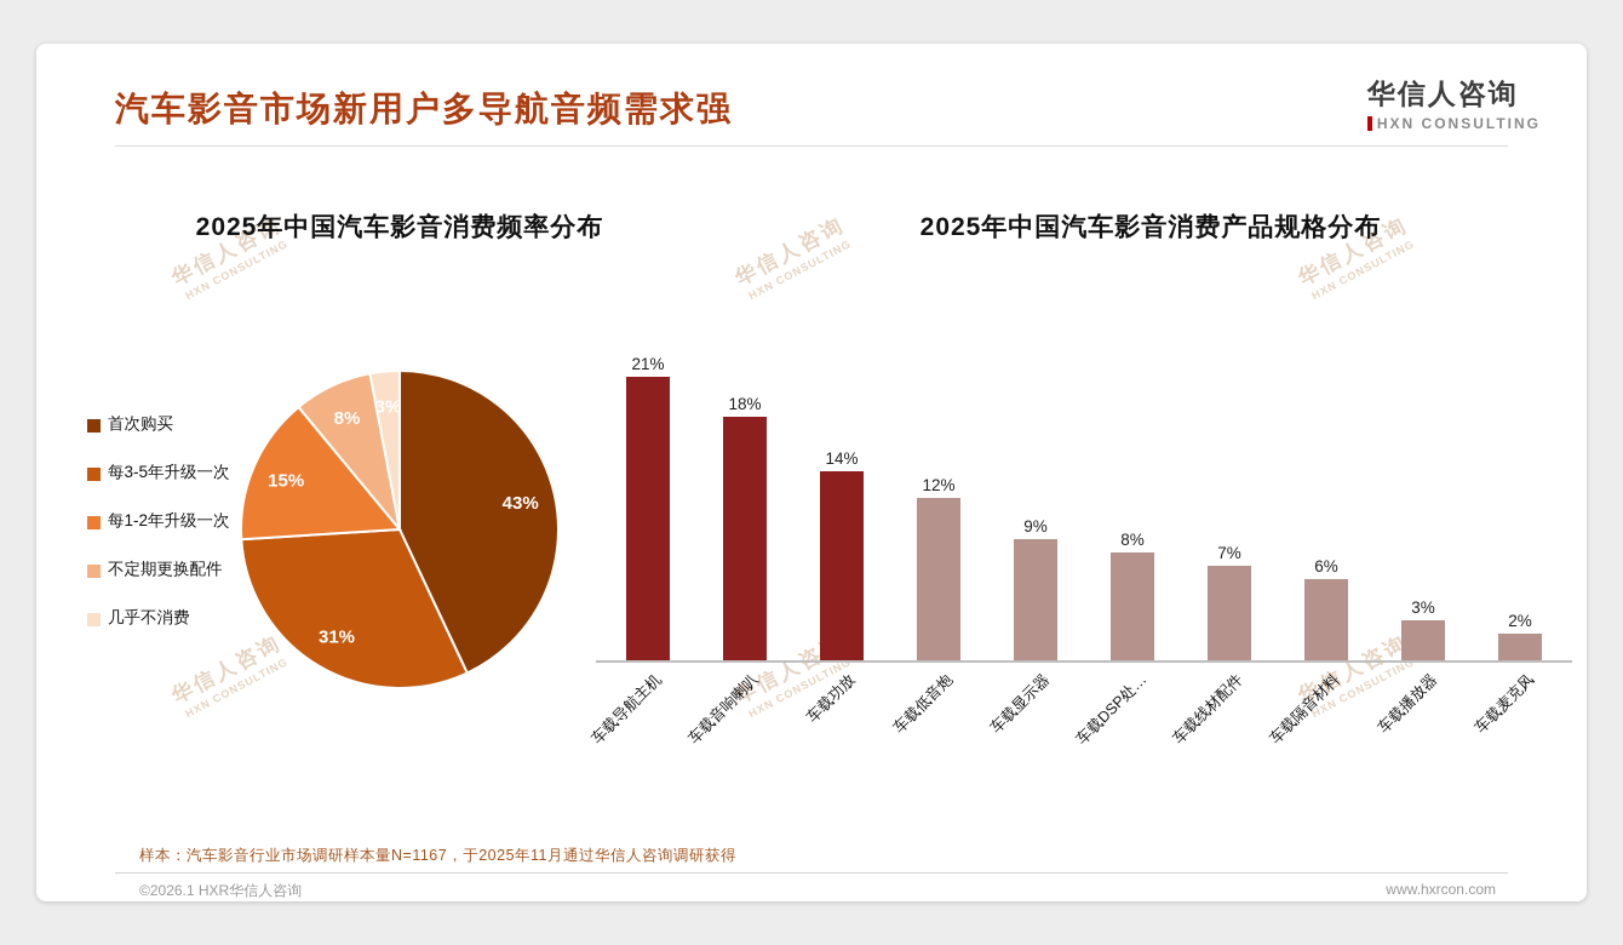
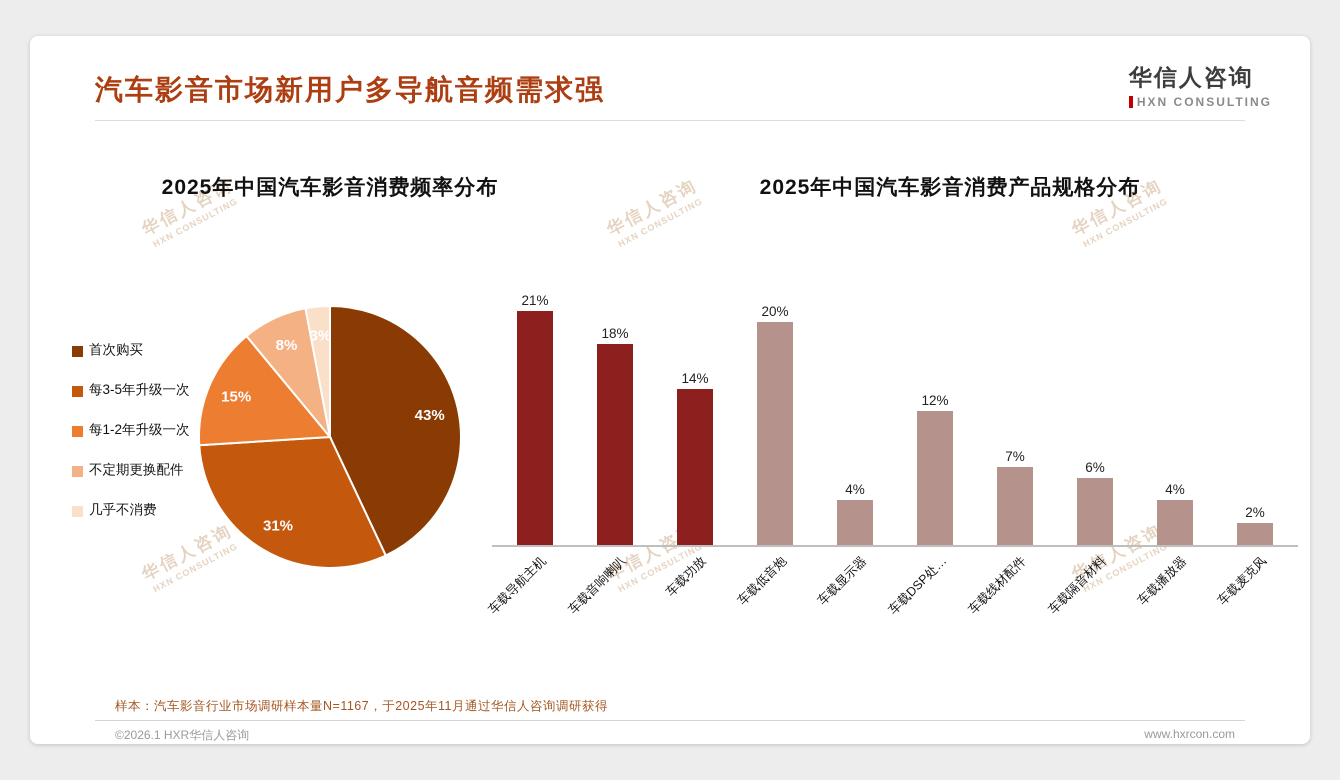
2025年中国汽车影音消费产品规格分布/车载低音炮: 12% -> 20%
2025年中国汽车影音消费产品规格分布/车载显示器: 9% -> 4%
2025年中国汽车影音消费产品规格分布/车载DSP处…: 8% -> 12%
2025年中国汽车影音消费产品规格分布/车载播放器: 3% -> 4%
